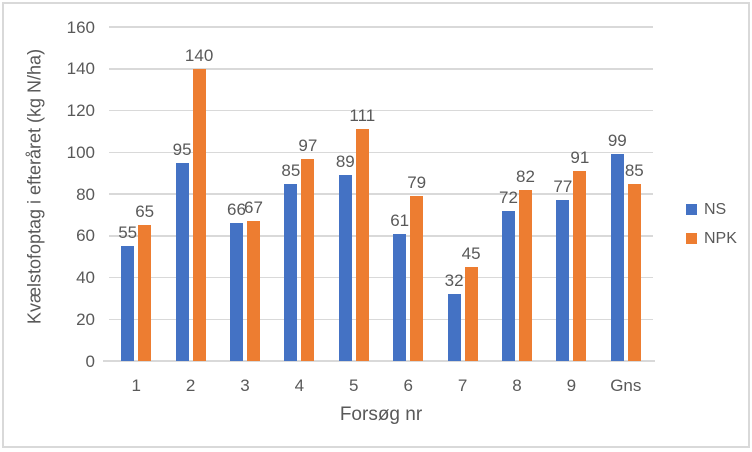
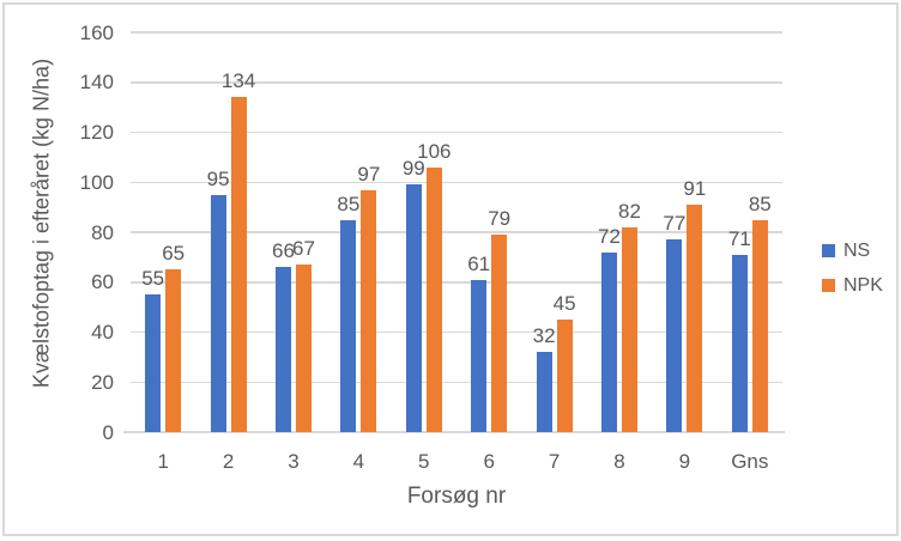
NPK/2: 140 -> 134
NS/5: 89 -> 99
NPK/5: 111 -> 106
NS/Gns: 99 -> 71
